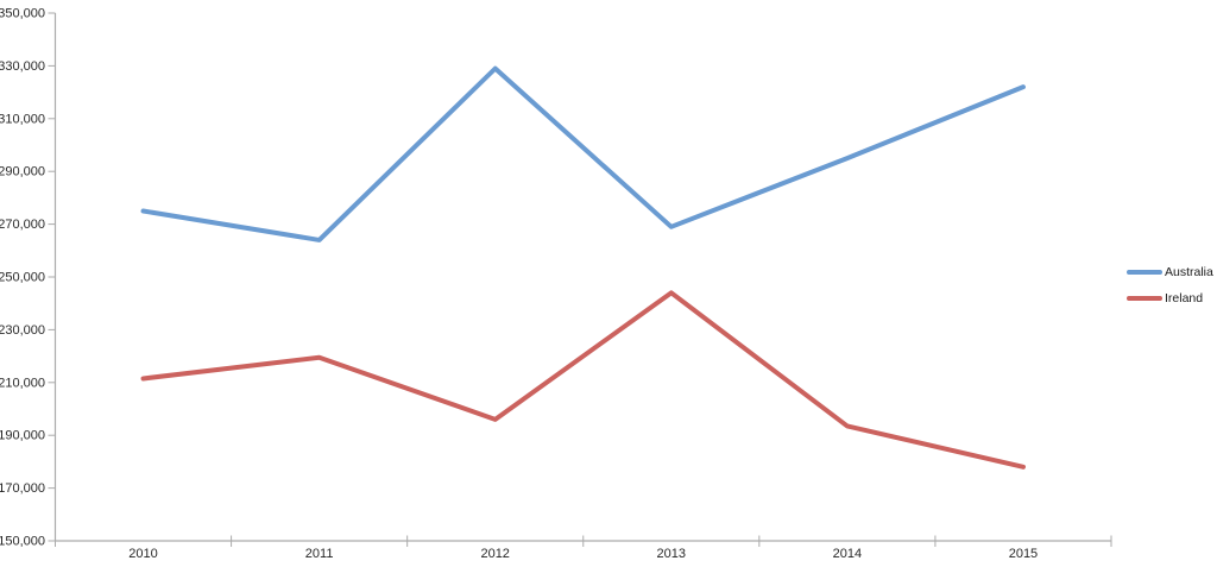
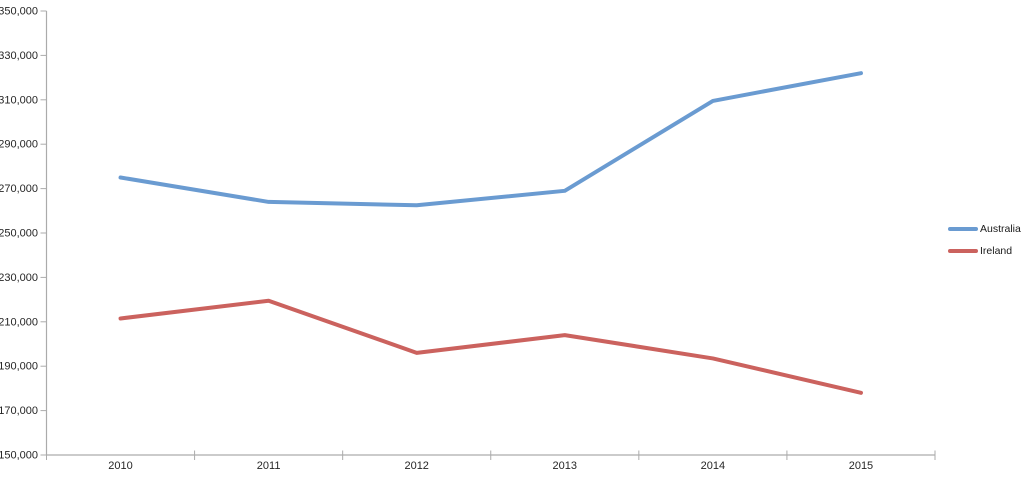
Australia/2012: 329000 -> 262000
Ireland/2013: 244000 -> 204000
Australia/2014: 295000 -> 310000
